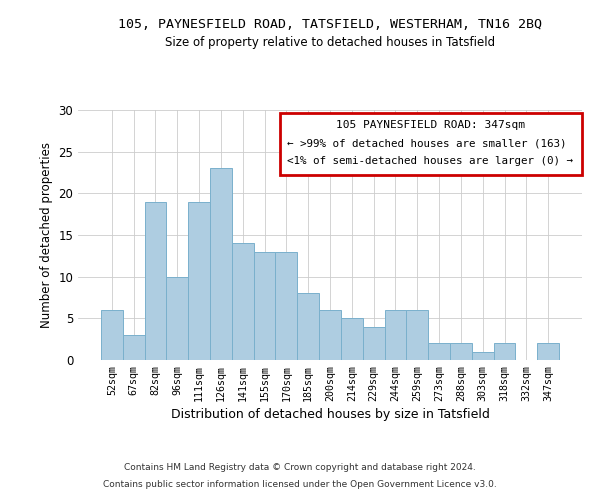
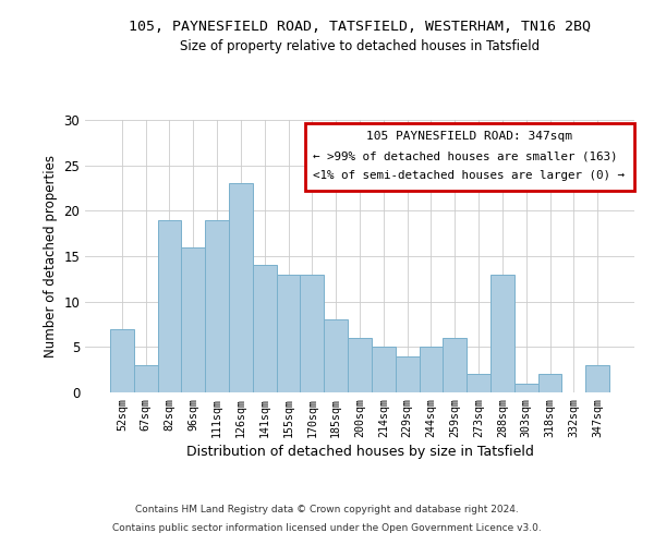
52sqm: 6 -> 7
96sqm: 10 -> 16
244sqm: 6 -> 5
288sqm: 2 -> 13
347sqm: 2 -> 3
